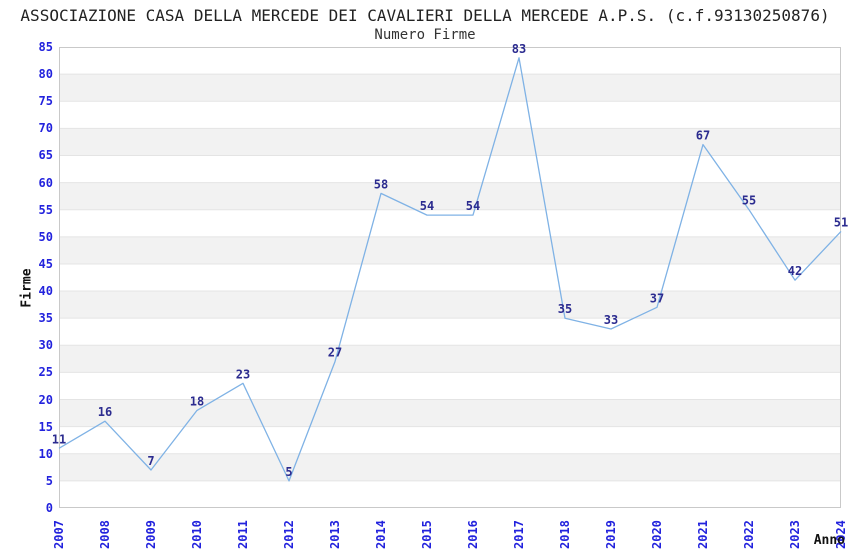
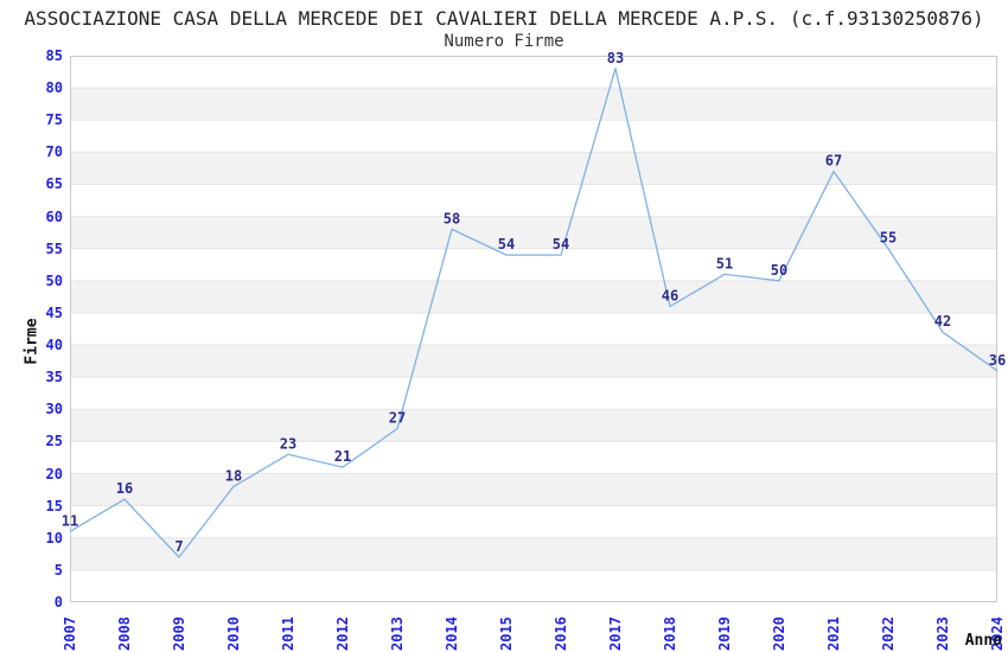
2012: 5 -> 21
2018: 35 -> 46
2019: 33 -> 51
2020: 37 -> 50
2024: 51 -> 36
